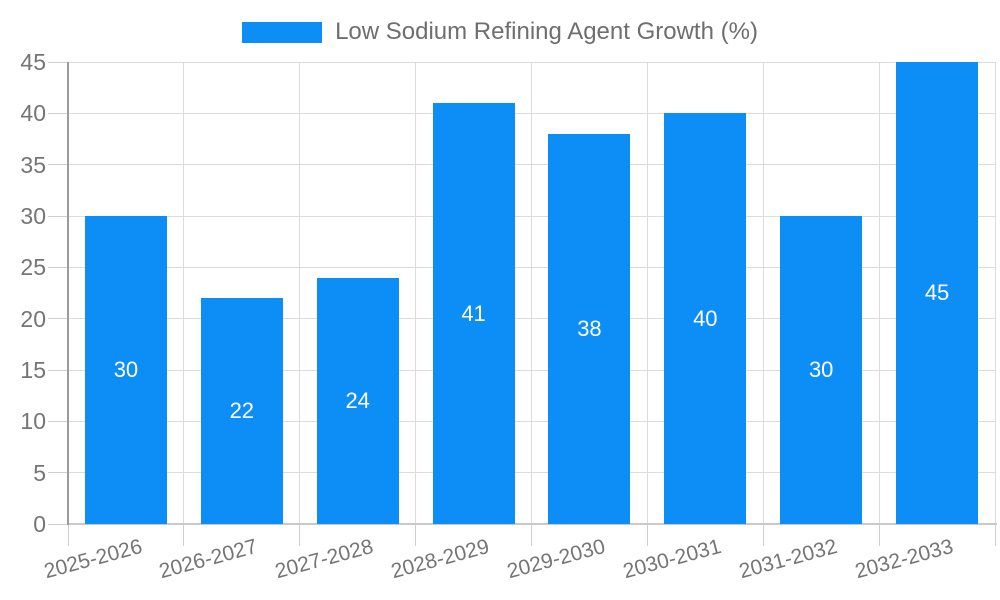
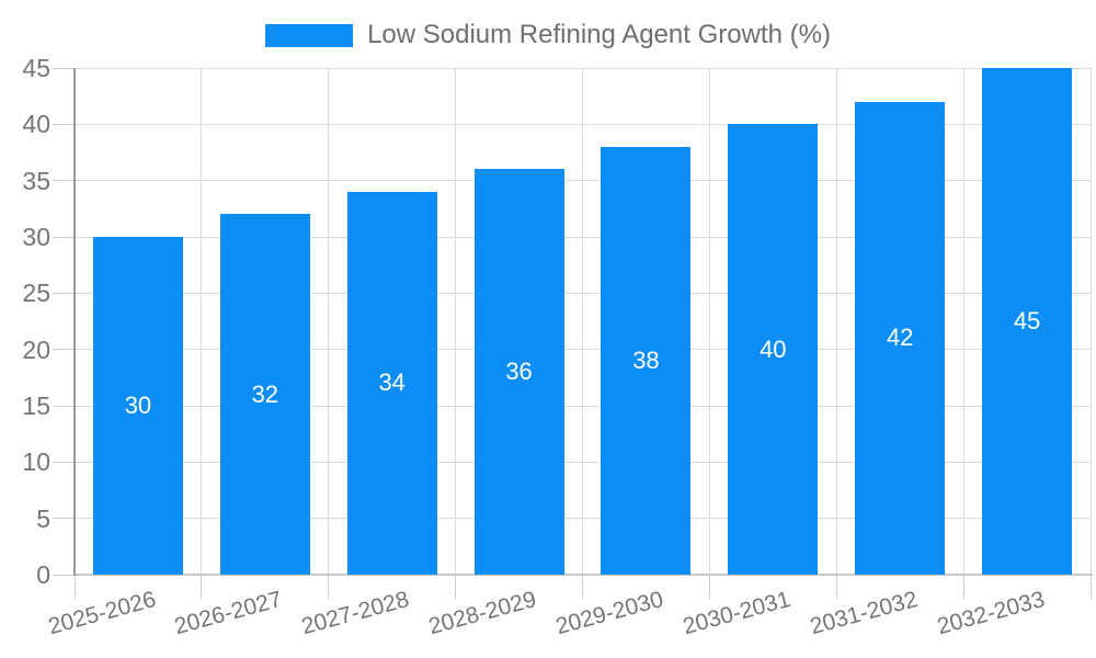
2026-2027: 22 -> 32
2027-2028: 24 -> 34
2028-2029: 41 -> 36
2031-2032: 30 -> 42
